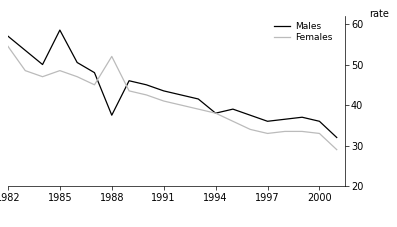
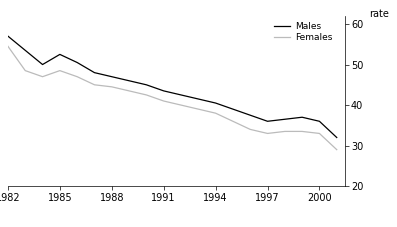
Males/1985: 58.5 -> 52.5
Males/1988: 37.5 -> 47.0
Females/1988: 52.0 -> 44.5
Males/1994: 38.0 -> 40.5
